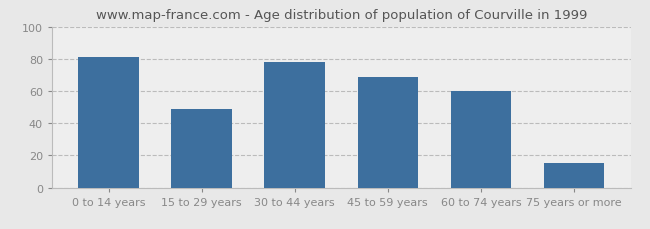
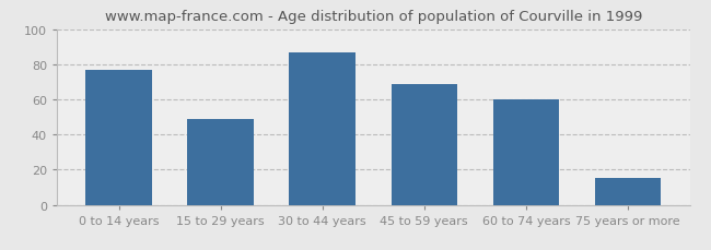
0 to 14 years: 81 -> 77
30 to 44 years: 78 -> 87
